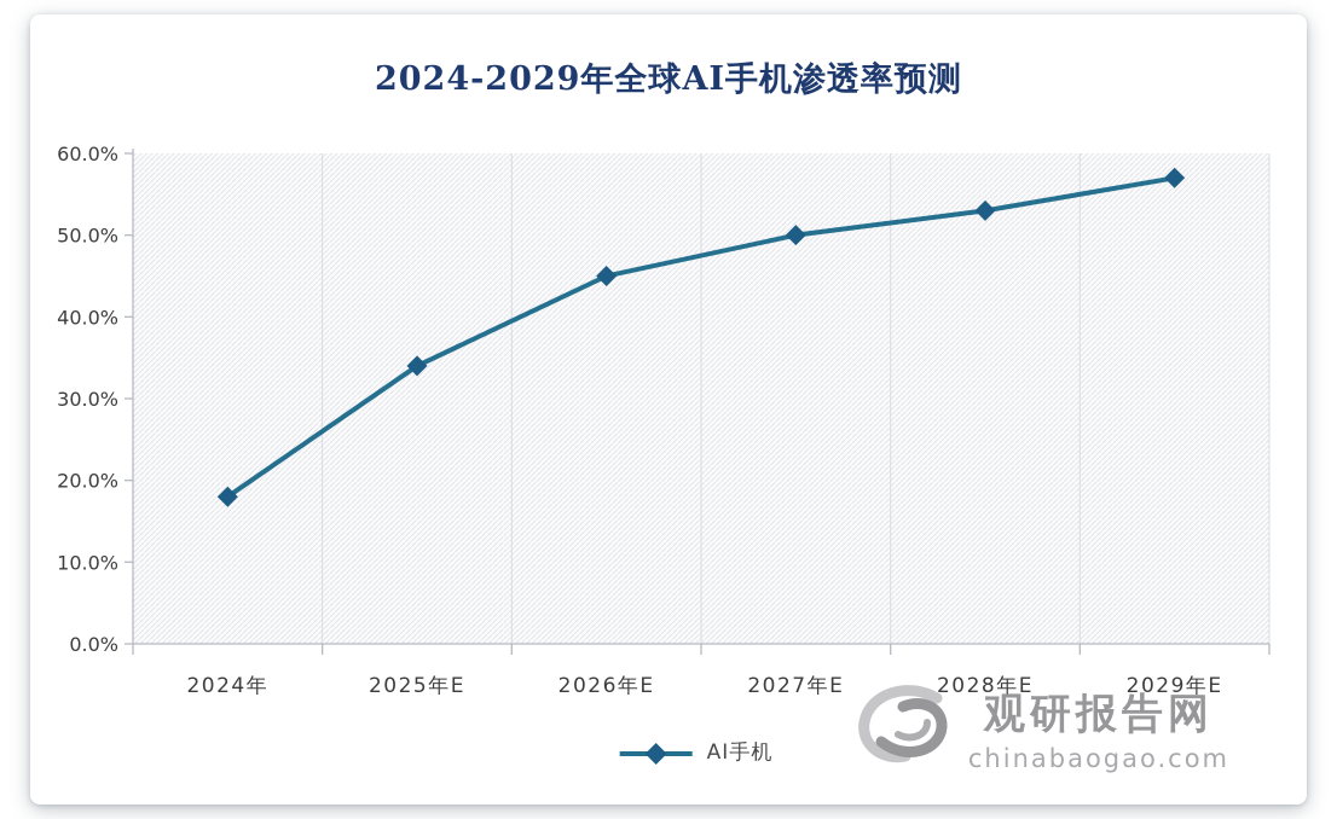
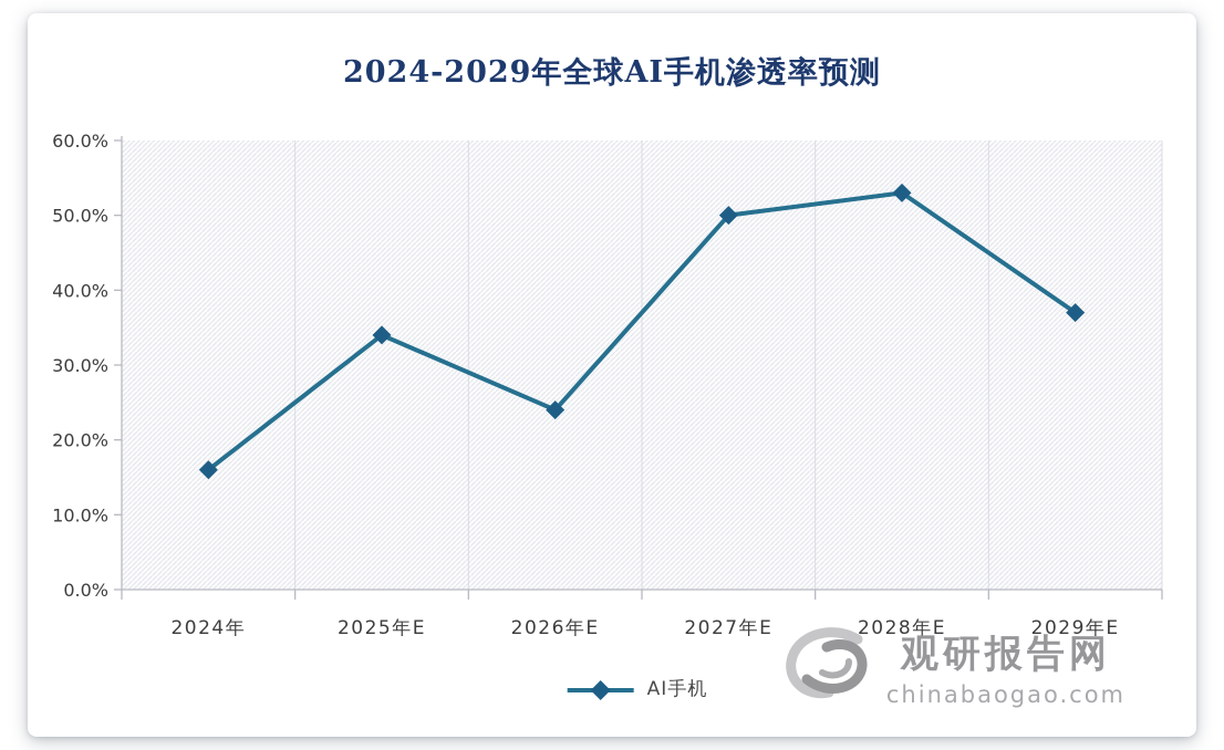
2024年: 18% -> 16%
2026年E: 45% -> 24%
2029年E: 57% -> 37%
